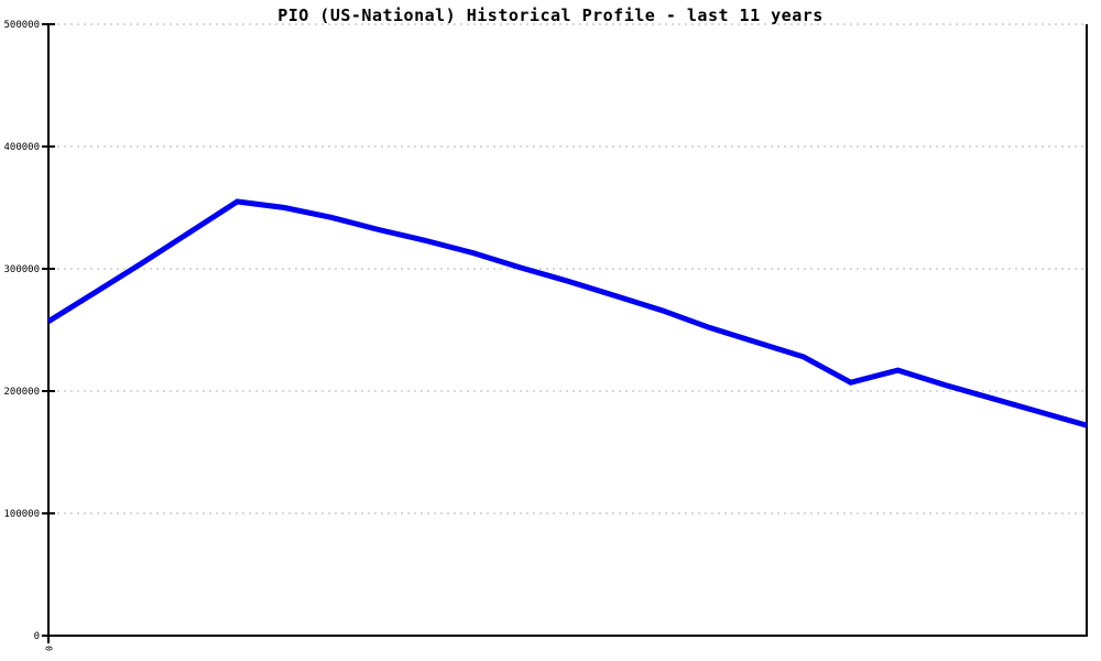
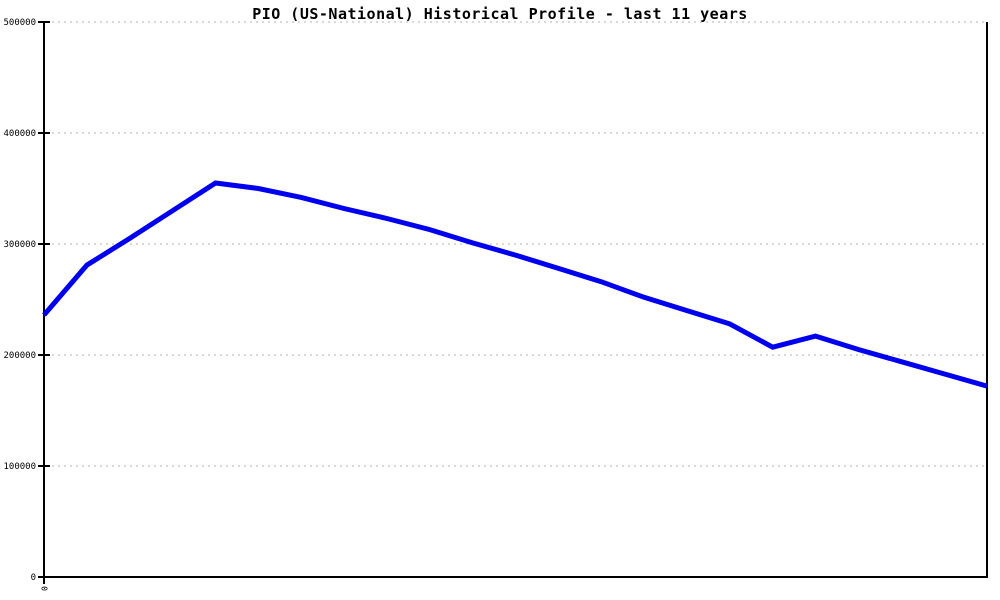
0: 257000 -> 236000
